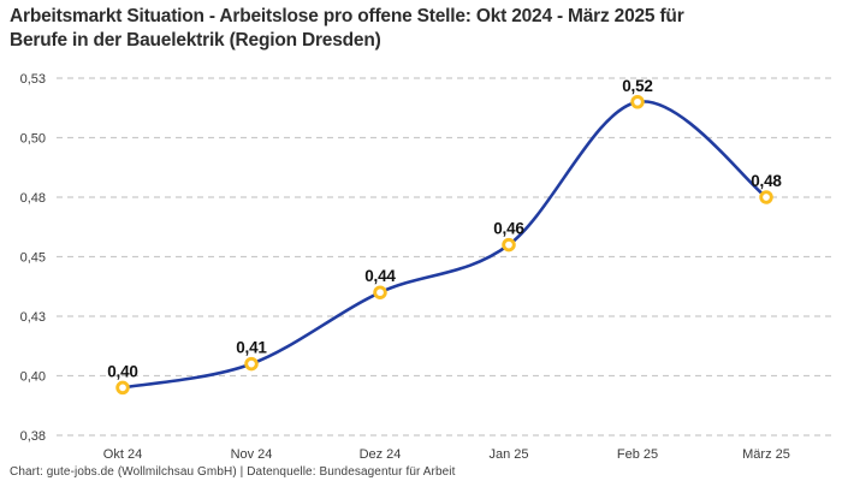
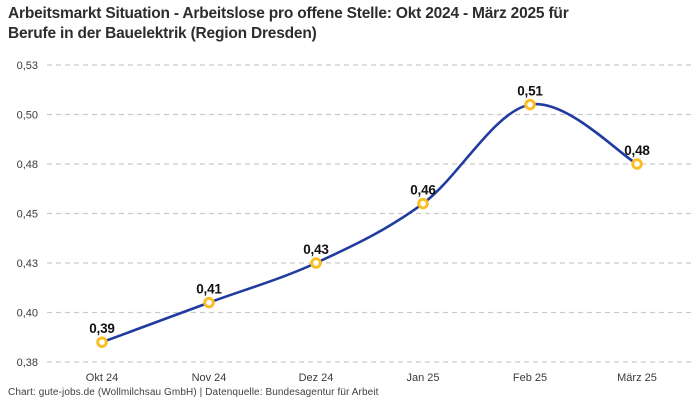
Okt 24: 0,40 -> 0,39
Dez 24: 0,44 -> 0,43
Feb 25: 0,52 -> 0,51
